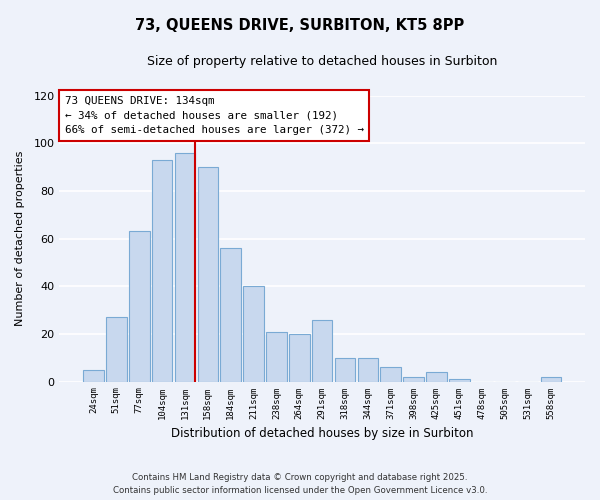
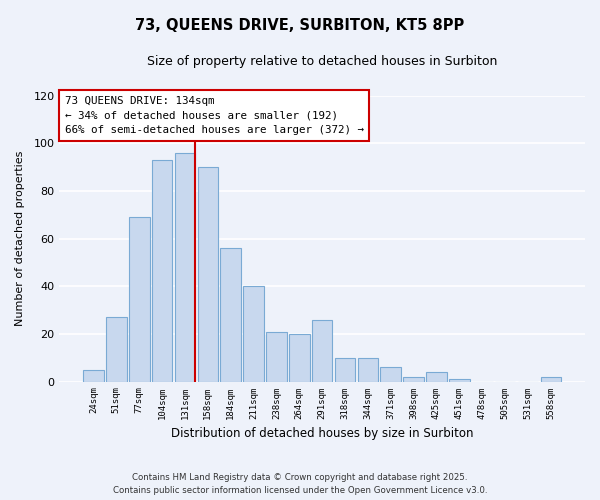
77sqm: 63 -> 69
